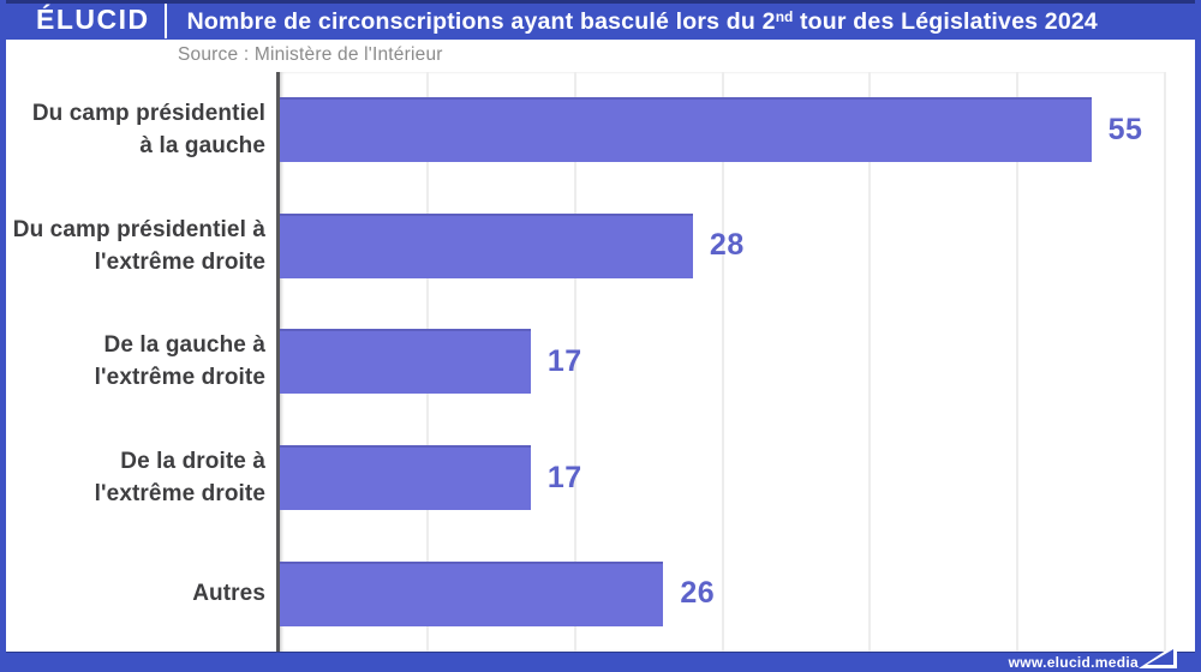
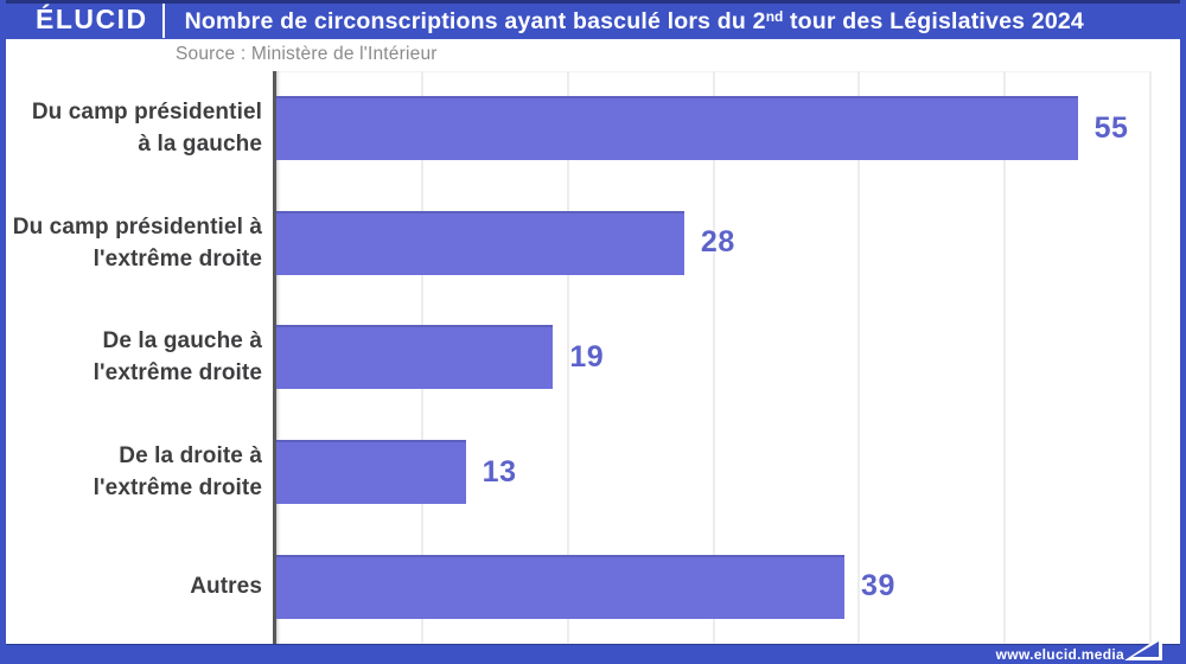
De la gauche à l'extrême droite: 17 -> 19
De la droite à l'extrême droite: 17 -> 13
Autres: 26 -> 39
